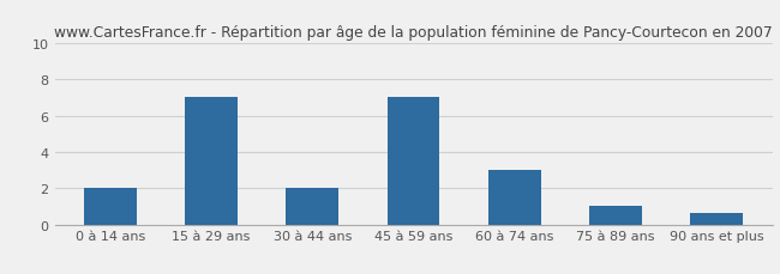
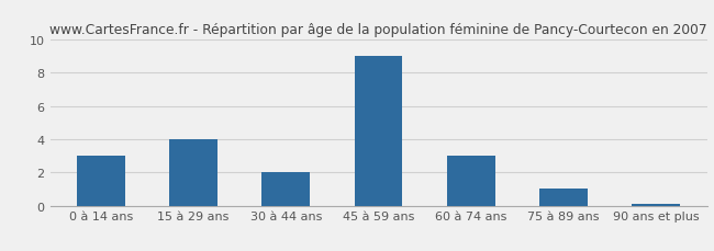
0 à 14 ans: 2.0 -> 3.0
15 à 29 ans: 7.0 -> 4.0
45 à 59 ans: 7.0 -> 9.0
90 ans et plus: 0.6 -> 0.1
